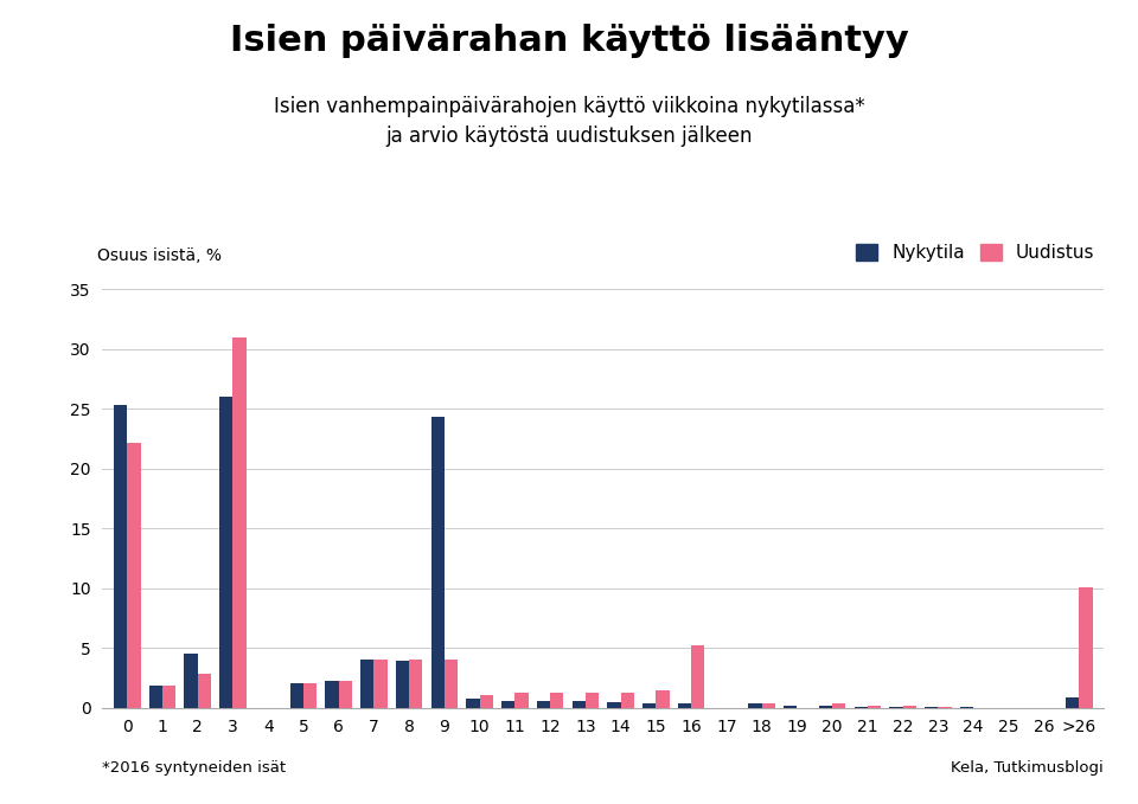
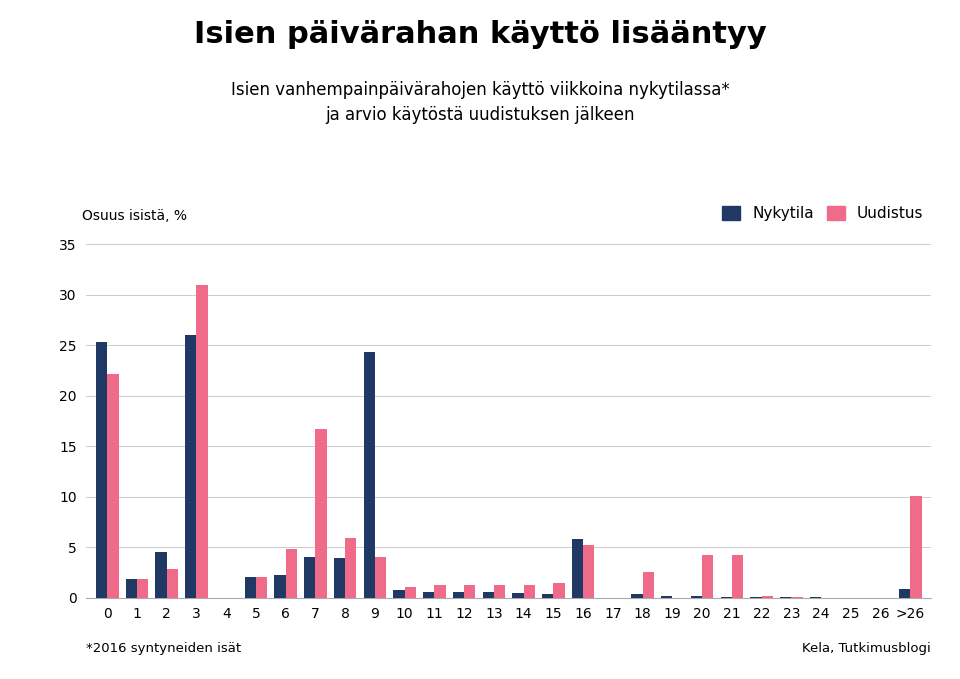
Uudistus/6: 2.2 -> 4.8
Uudistus/7: 4.0 -> 16.7
Uudistus/8: 4.0 -> 5.9
Nykytila/16: 0.3 -> 5.8
Uudistus/18: 0.3 -> 2.5
Uudistus/20: 0.3 -> 4.2
Uudistus/21: 0.2 -> 4.2
